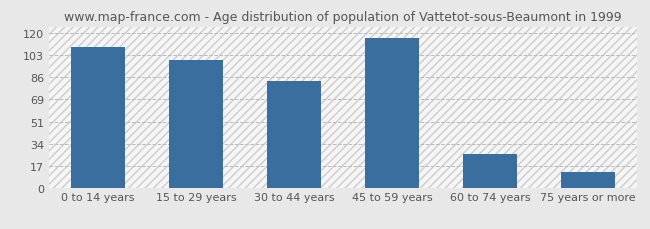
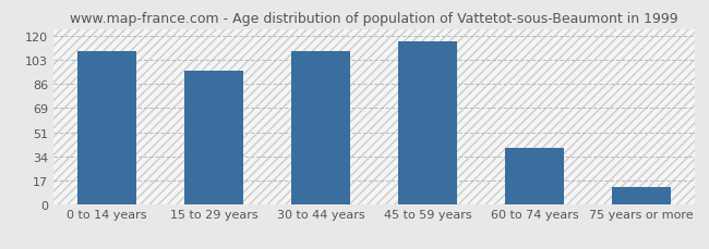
15 to 29 years: 99 -> 95
30 to 44 years: 83 -> 109
60 to 74 years: 26 -> 40
